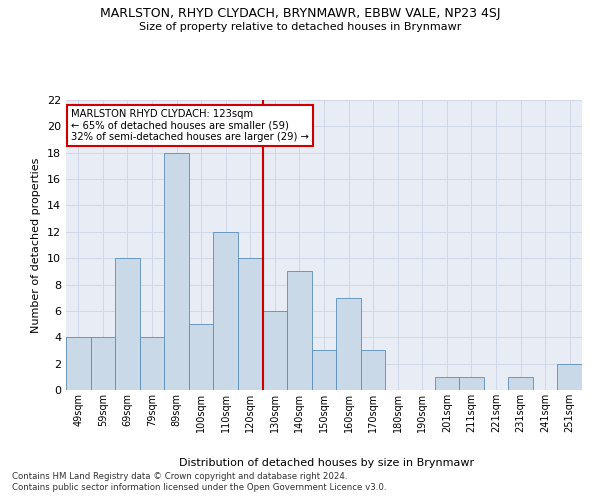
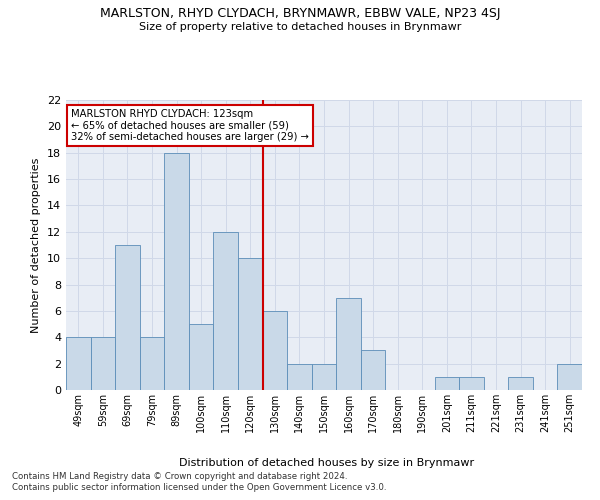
69sqm: 10 -> 11
140sqm: 9 -> 2
150sqm: 3 -> 2
